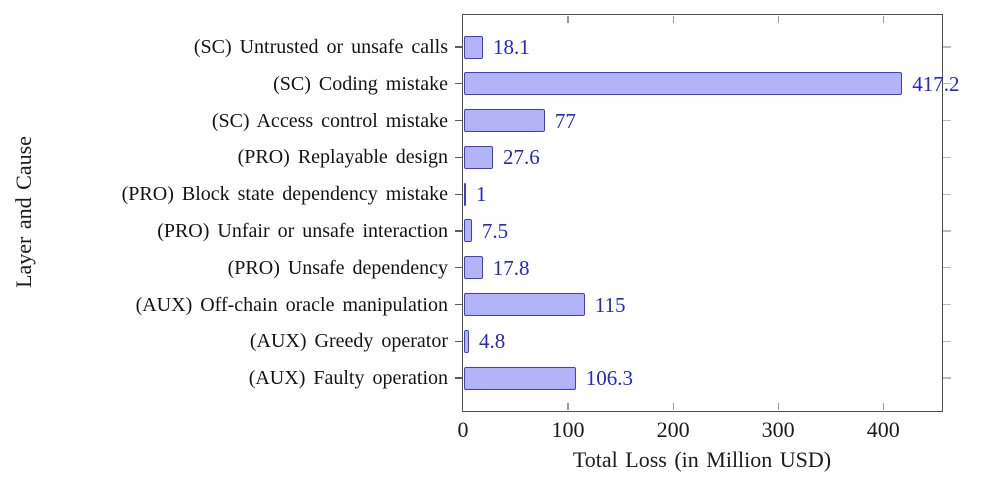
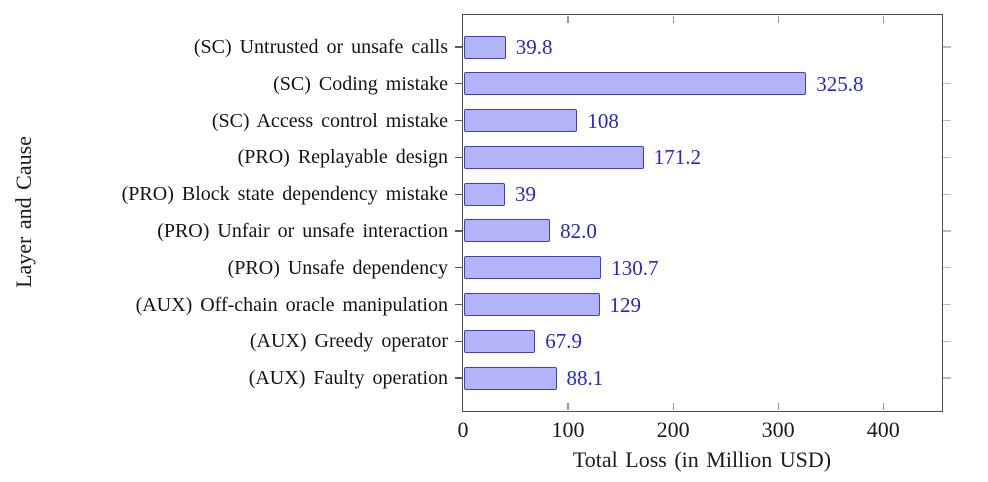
(SC) Untrusted or unsafe calls: 18.1 -> 39.8
(SC) Coding mistake: 417.2 -> 325.8
(SC) Access control mistake: 77 -> 108
(PRO) Replayable design: 27.6 -> 171.2
(PRO) Block state dependency mistake: 1 -> 39
(PRO) Unfair or unsafe interaction: 7.5 -> 82.0
(PRO) Unsafe dependency: 17.8 -> 130.7
(AUX) Off-chain oracle manipulation: 115 -> 129
(AUX) Greedy operator: 4.8 -> 67.9
(AUX) Faulty operation: 106.3 -> 88.1
